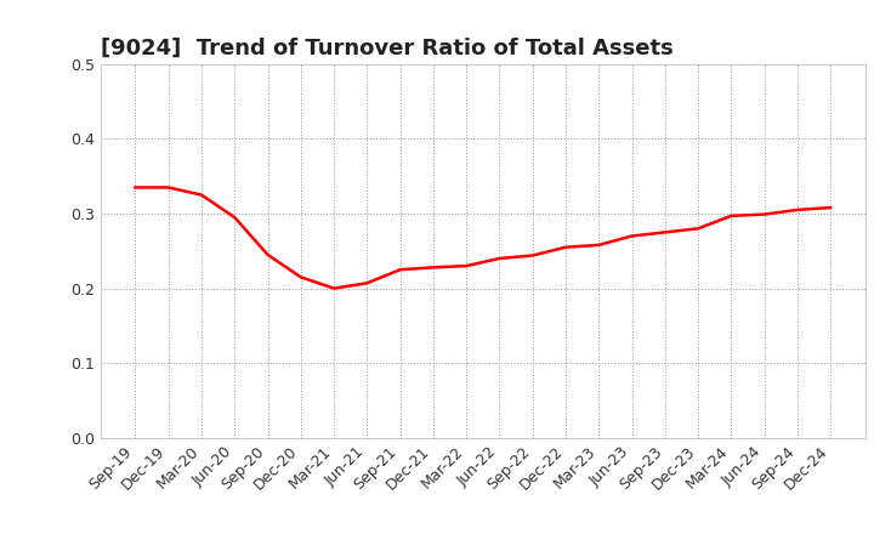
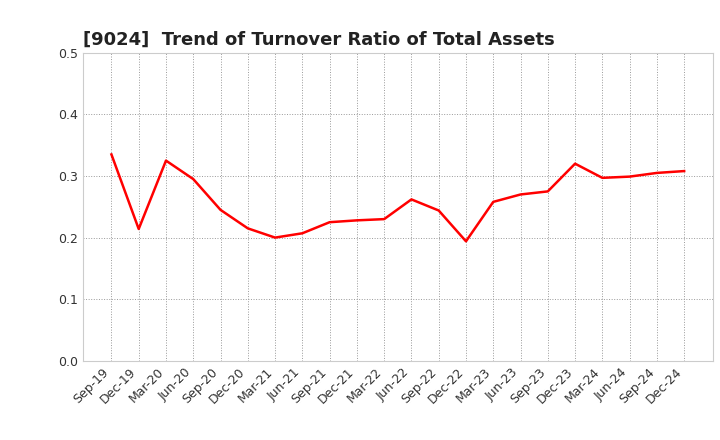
Dec-19: 0.335 -> 0.214
Jun-22: 0.240 -> 0.262
Dec-22: 0.255 -> 0.194
Dec-23: 0.280 -> 0.320
